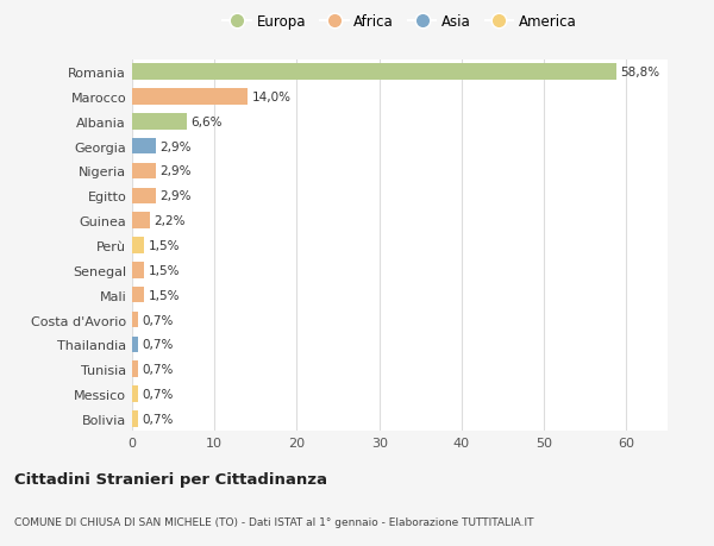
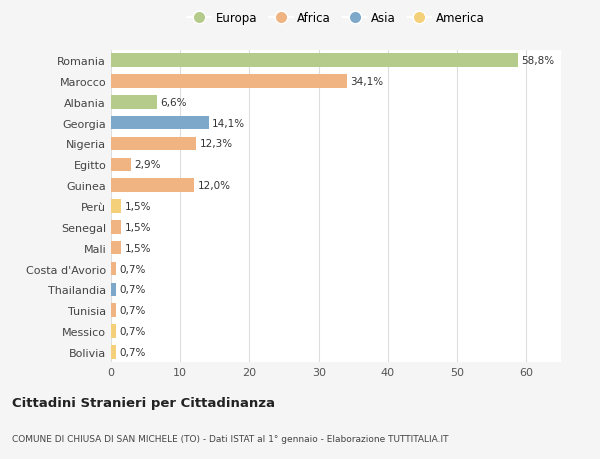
Marocco: 14,0% -> 34,1%
Georgia: 2,9% -> 14,1%
Nigeria: 2,9% -> 12,3%
Guinea: 2,2% -> 12,0%
